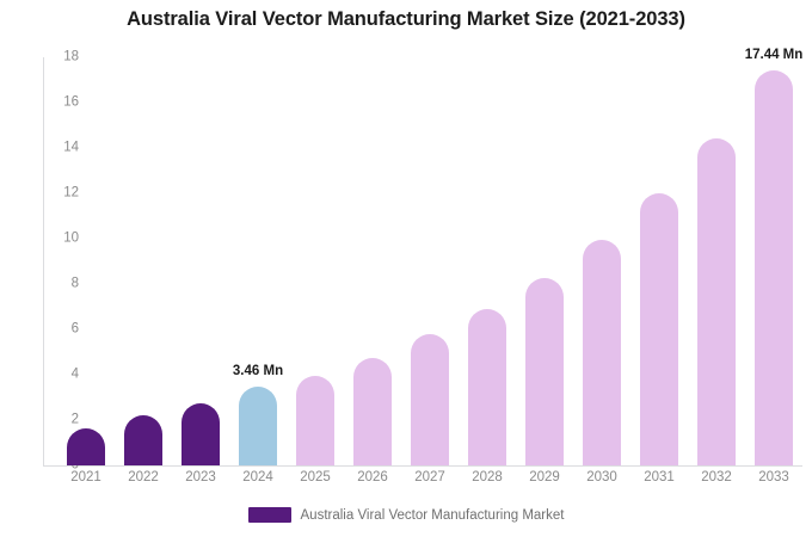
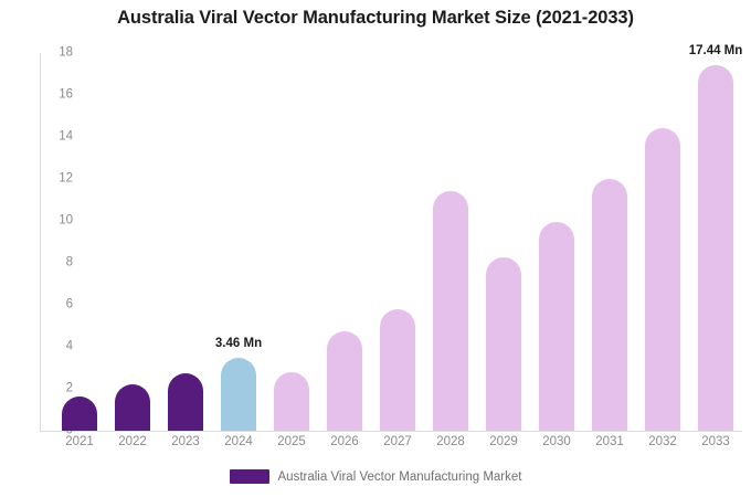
2025: 4.0 -> 2.8
2028: 6.9 -> 11.4
